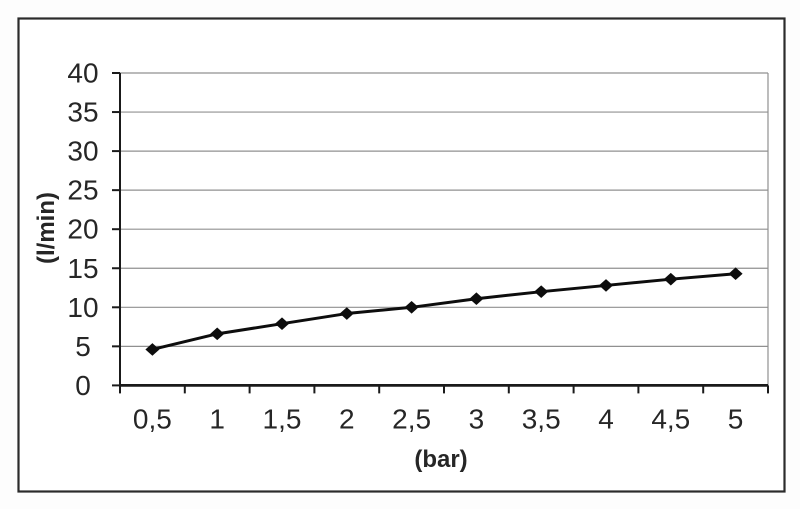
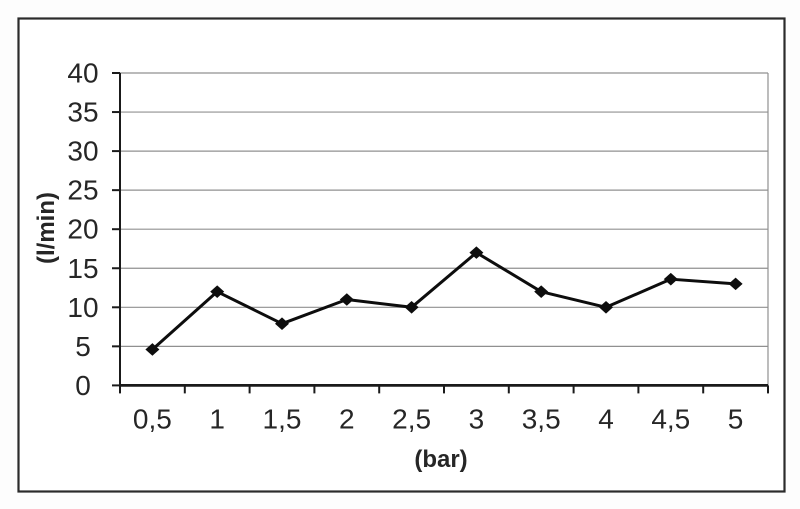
1: 7 -> 12
2: 9 -> 11
3: 11 -> 17
4: 13 -> 10
5: 14 -> 13
